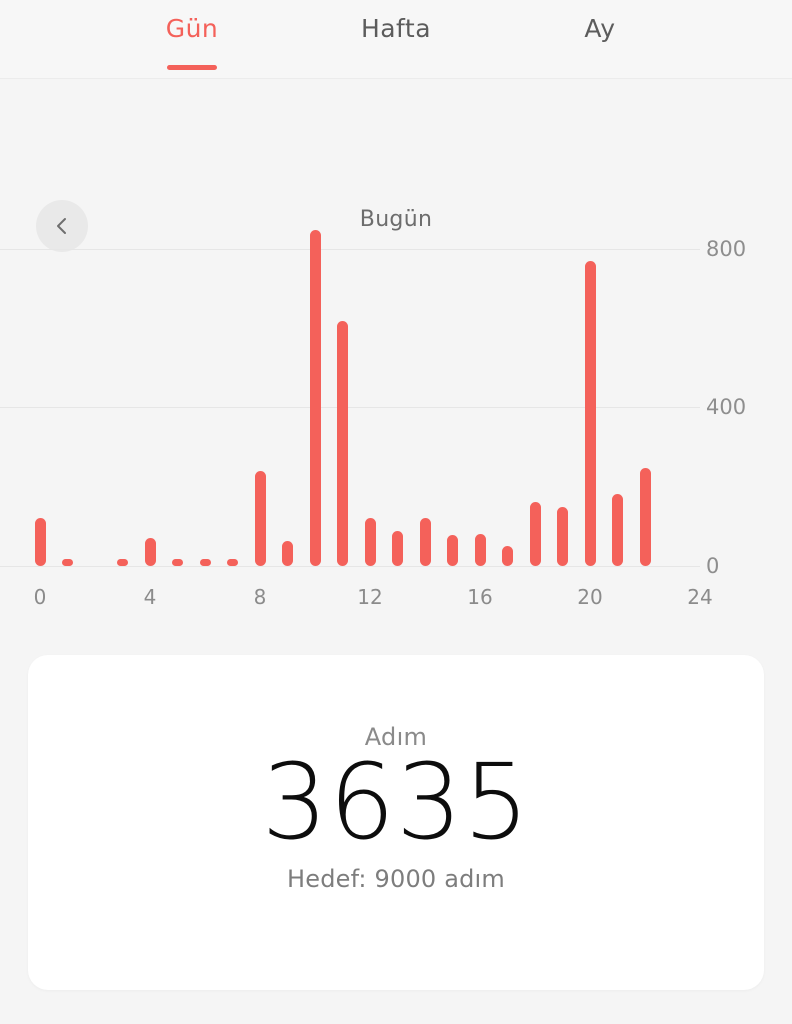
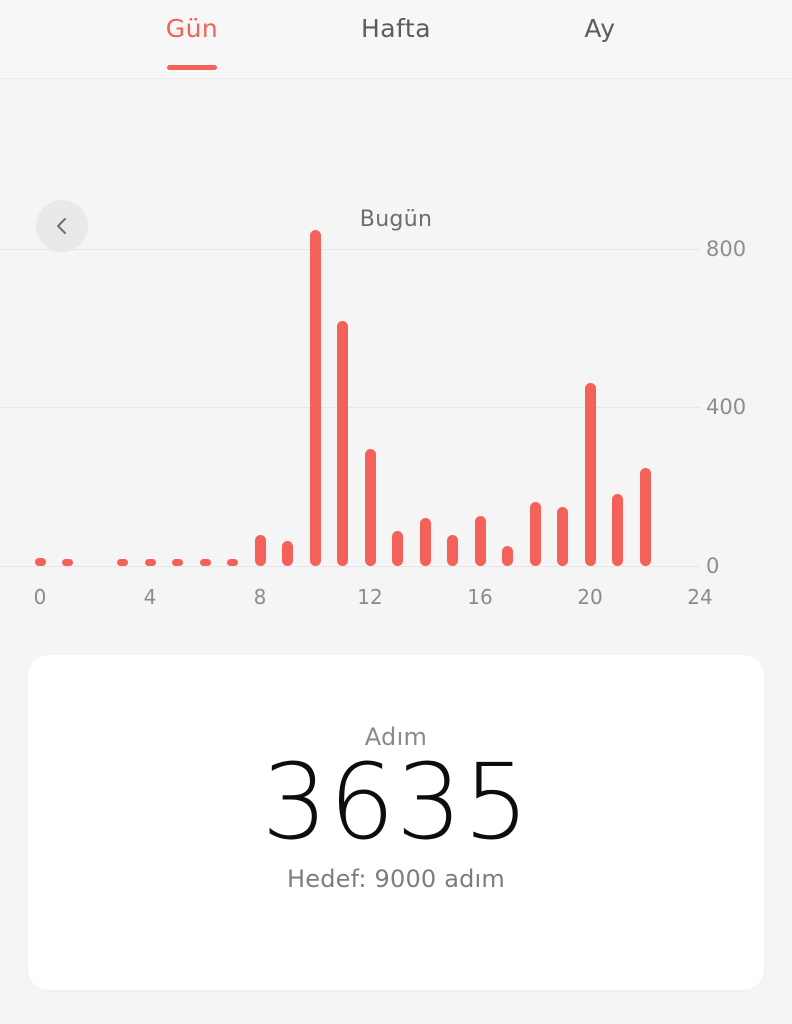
0: 120 -> 20
4: 70 -> 10
8: 240 -> 80
12: 120 -> 300
16: 80 -> 120
20: 770 -> 460
